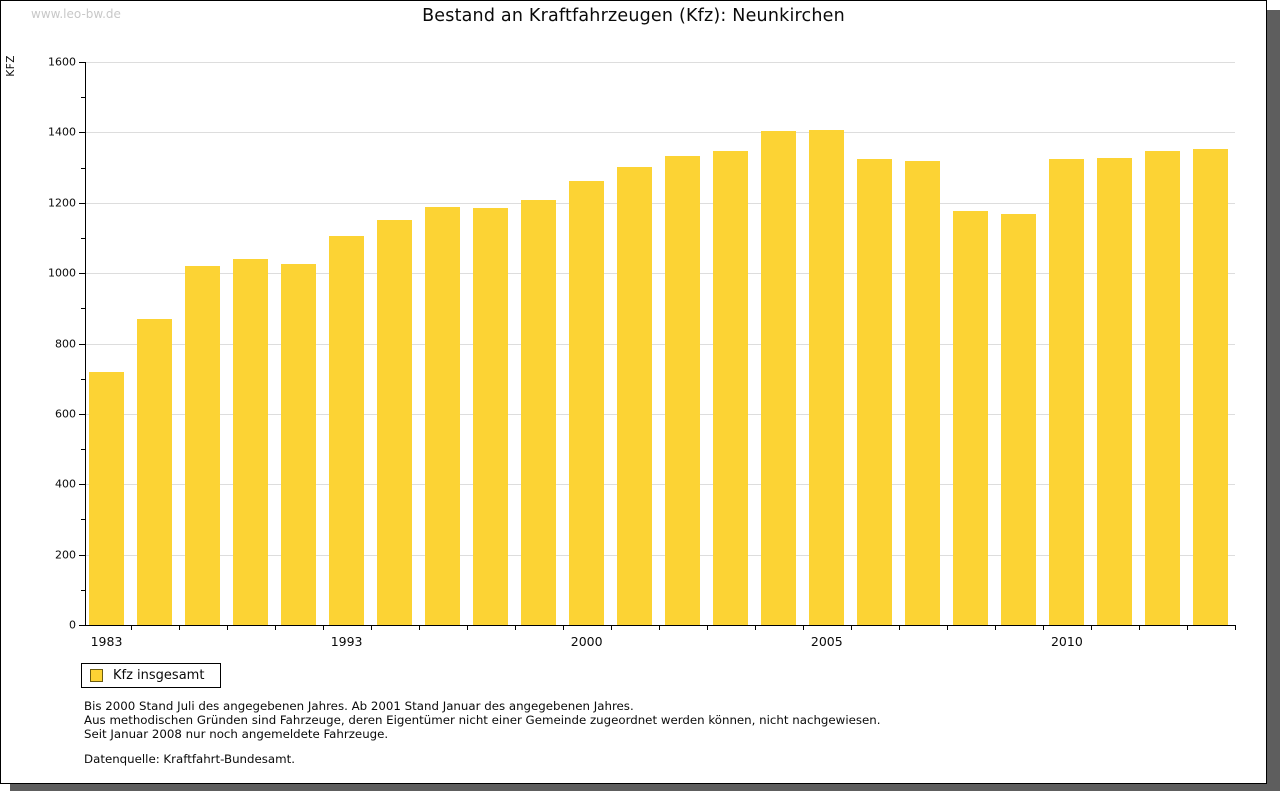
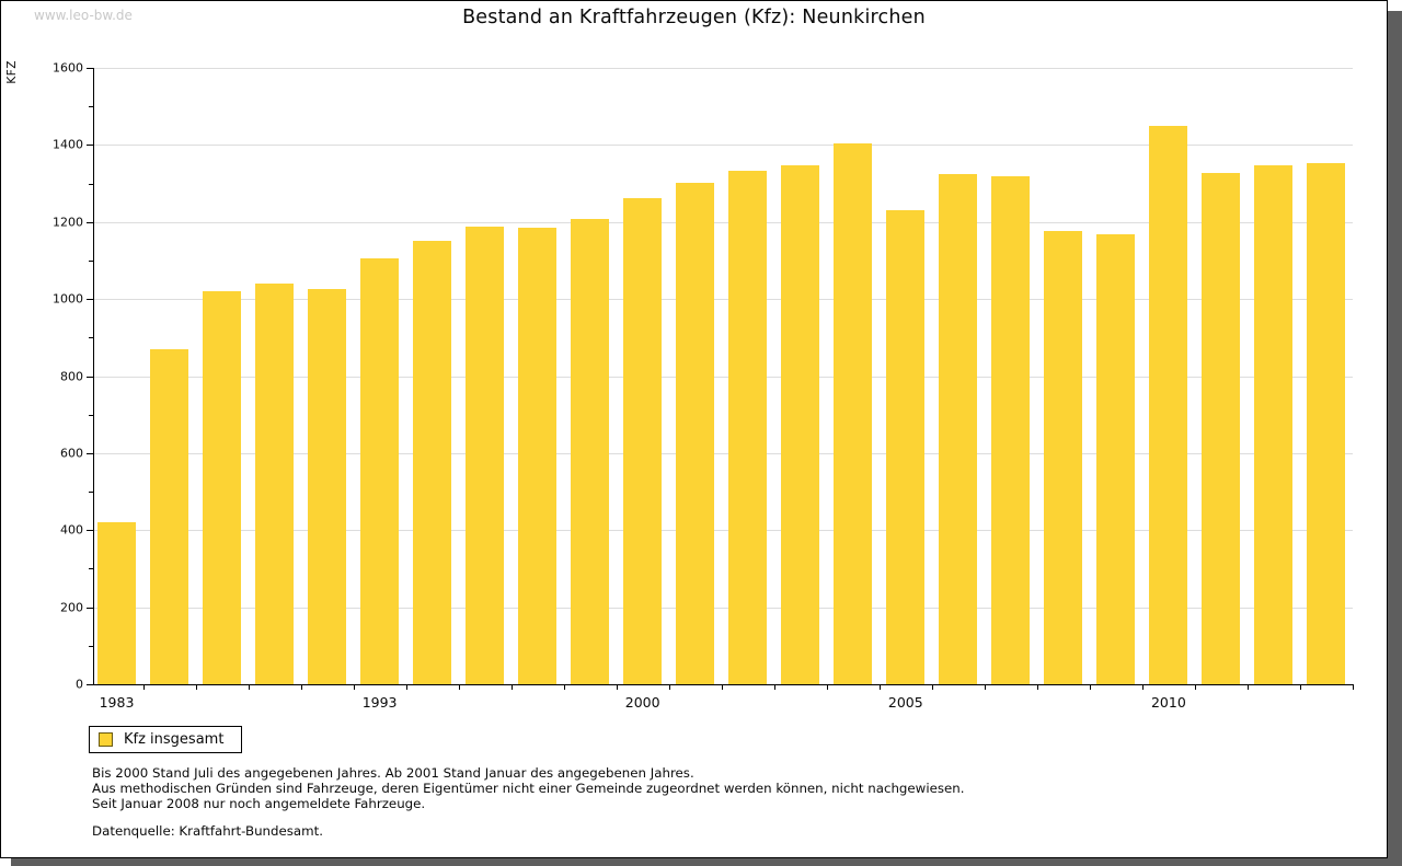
1983: 720 -> 420
2005: 1410 -> 1230
2010: 1320 -> 1450
